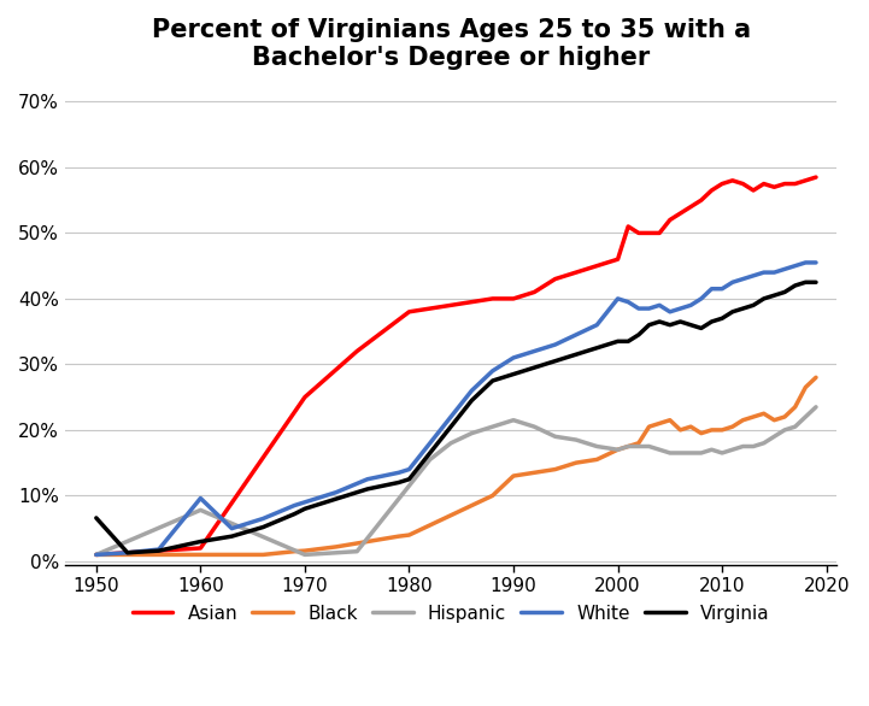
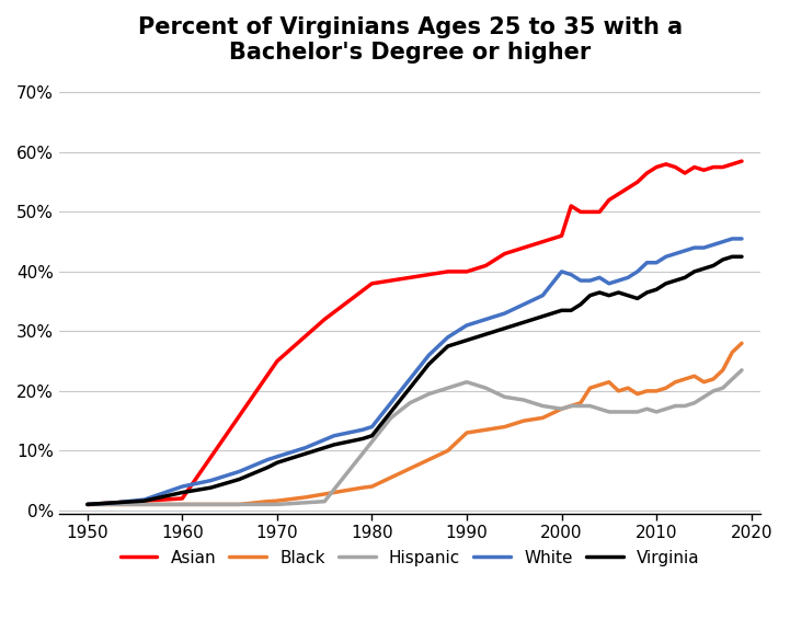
Virginia/1950: 6.6% -> 1.0%
Hispanic/1960: 7.8% -> 1.0%
White/1960: 9.6% -> 4.0%
